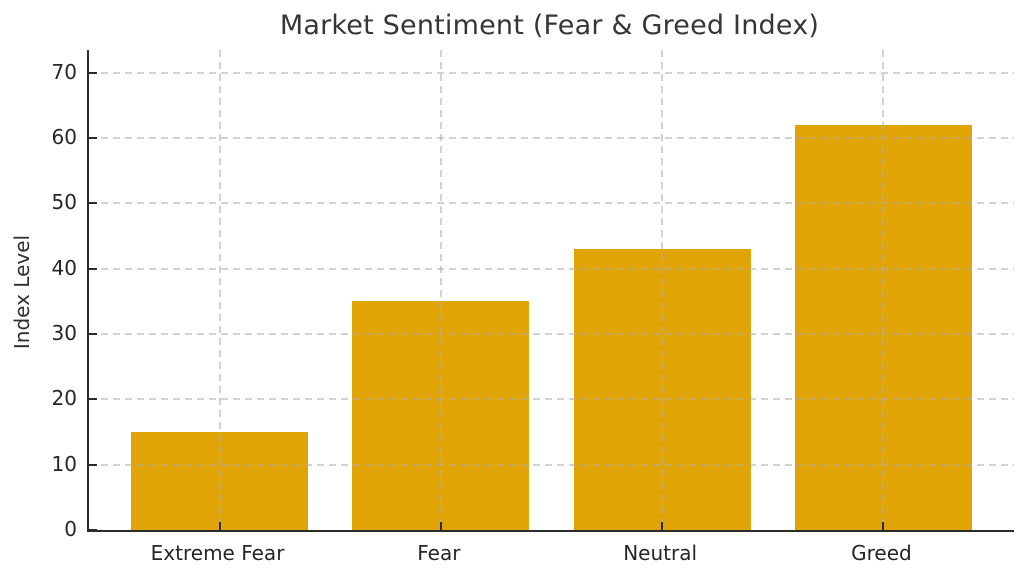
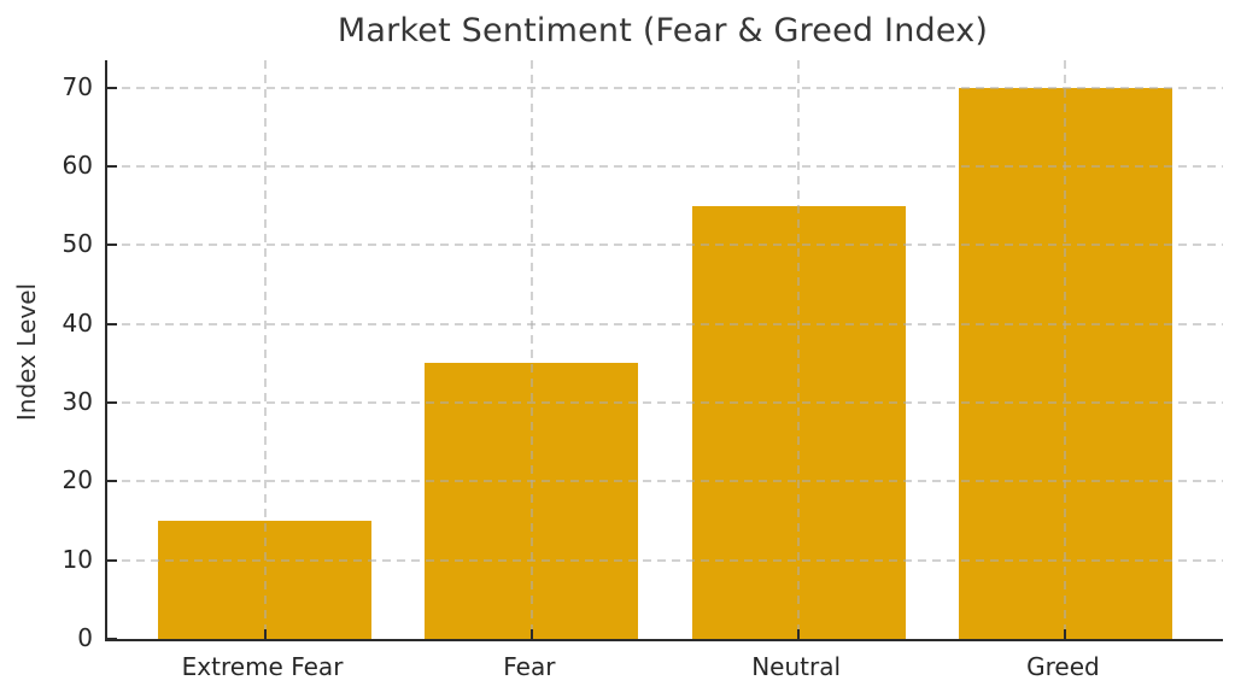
Neutral: 43 -> 55
Greed: 62 -> 70
